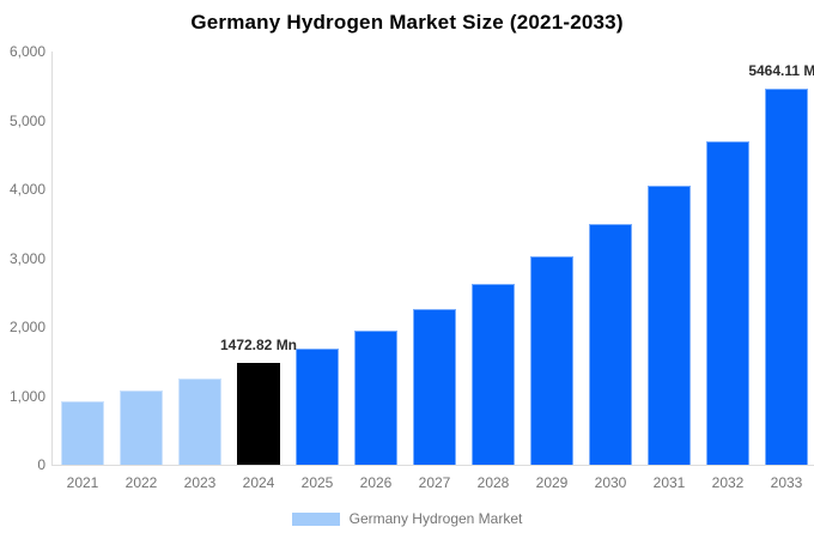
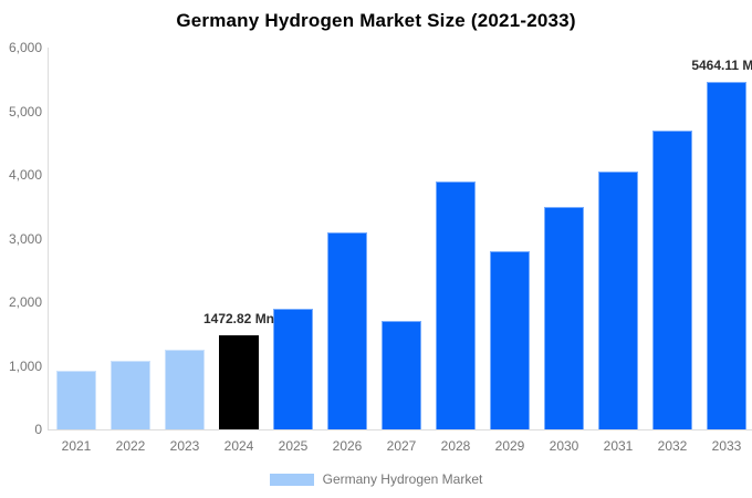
2025: 1700 -> 1900
2026: 2000 -> 3100
2027: 2300 -> 1700
2028: 2600 -> 3900
2029: 3000 -> 2800
